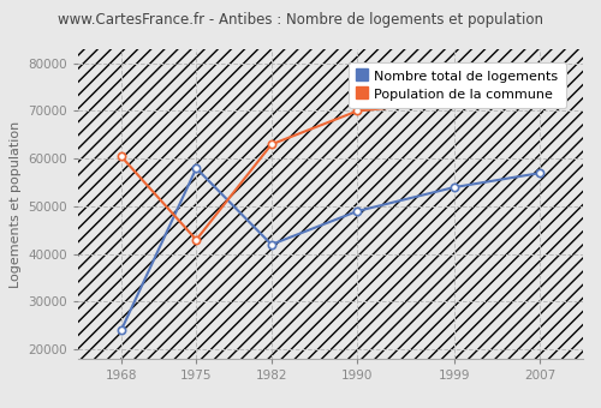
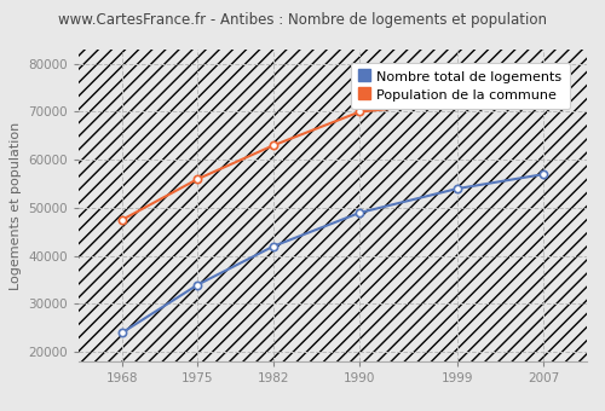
Population de la commune/1968: 60500 -> 47500
Nombre total de logements/1975: 58000 -> 34000
Population de la commune/1975: 43000 -> 56000
